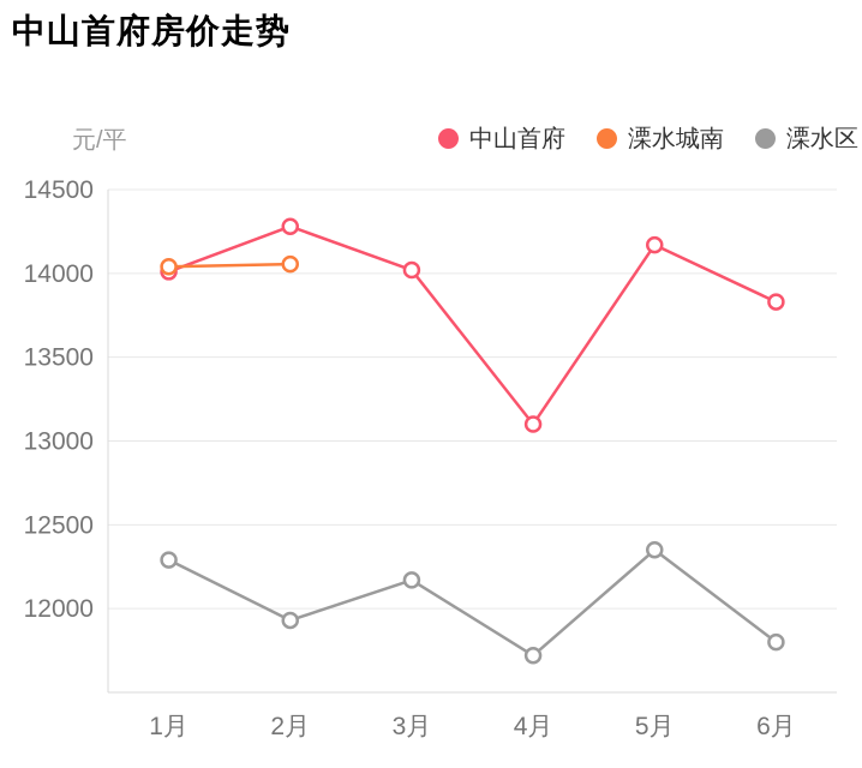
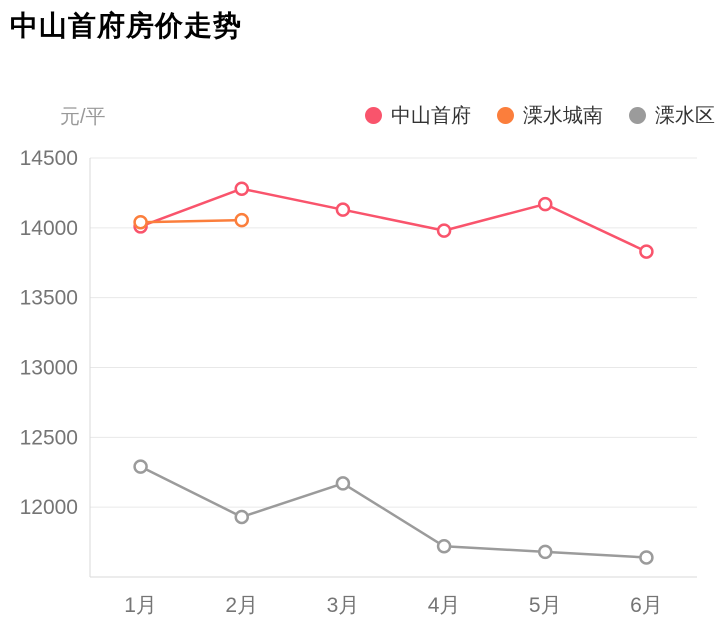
中山首府/3月: 14020 -> 14130
中山首府/4月: 13100 -> 13980
溧水区/5月: 12350 -> 11680
溧水区/6月: 11800 -> 11640
